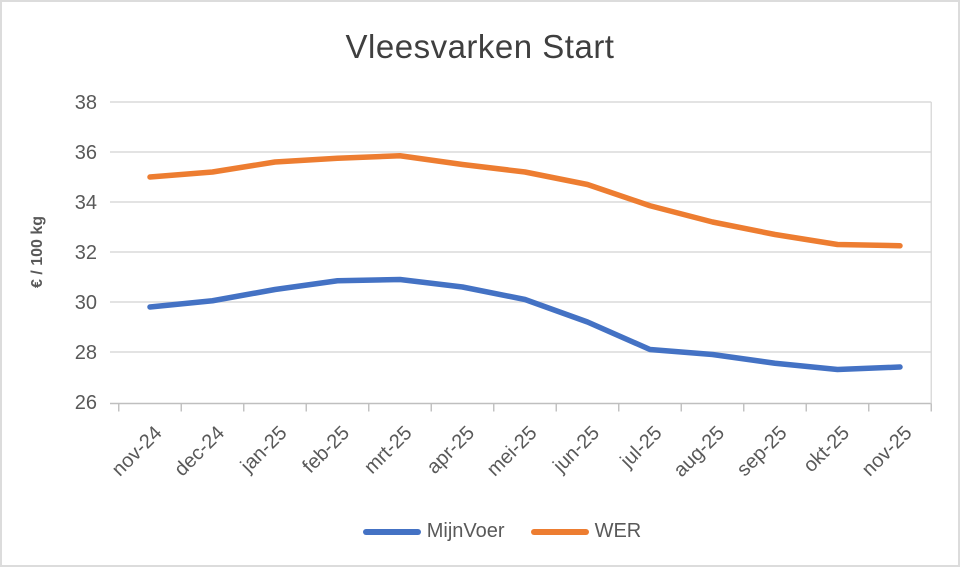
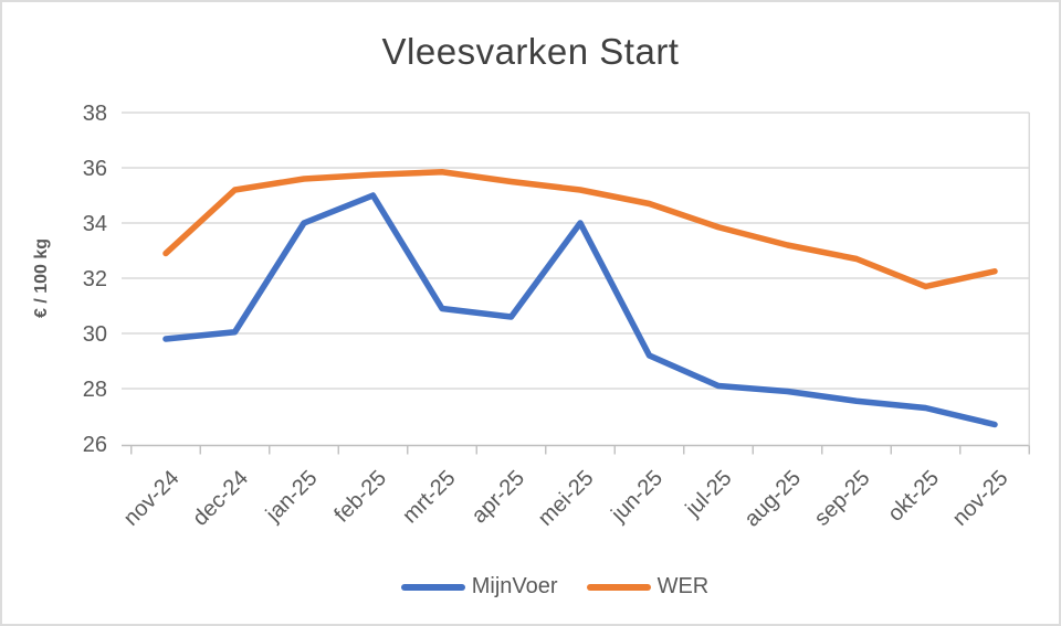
WER/nov-24: 35.0 -> 32.9
MijnVoer/jan-25: 30.5 -> 34.0
MijnVoer/feb-25: 30.9 -> 35.0
MijnVoer/mei-25: 30.1 -> 34.0
WER/okt-25: 32.3 -> 31.7
MijnVoer/nov-25: 27.4 -> 26.7
